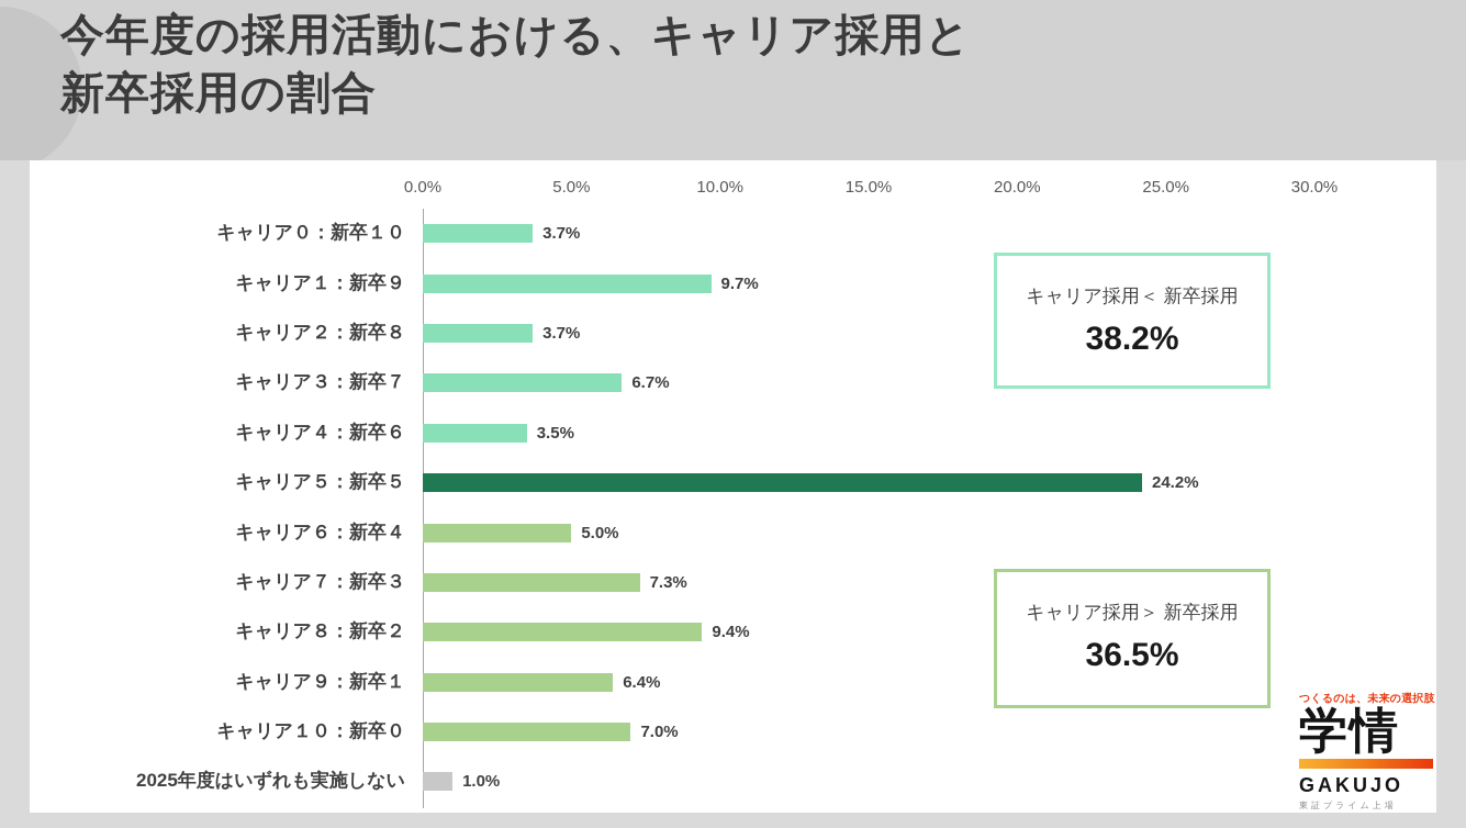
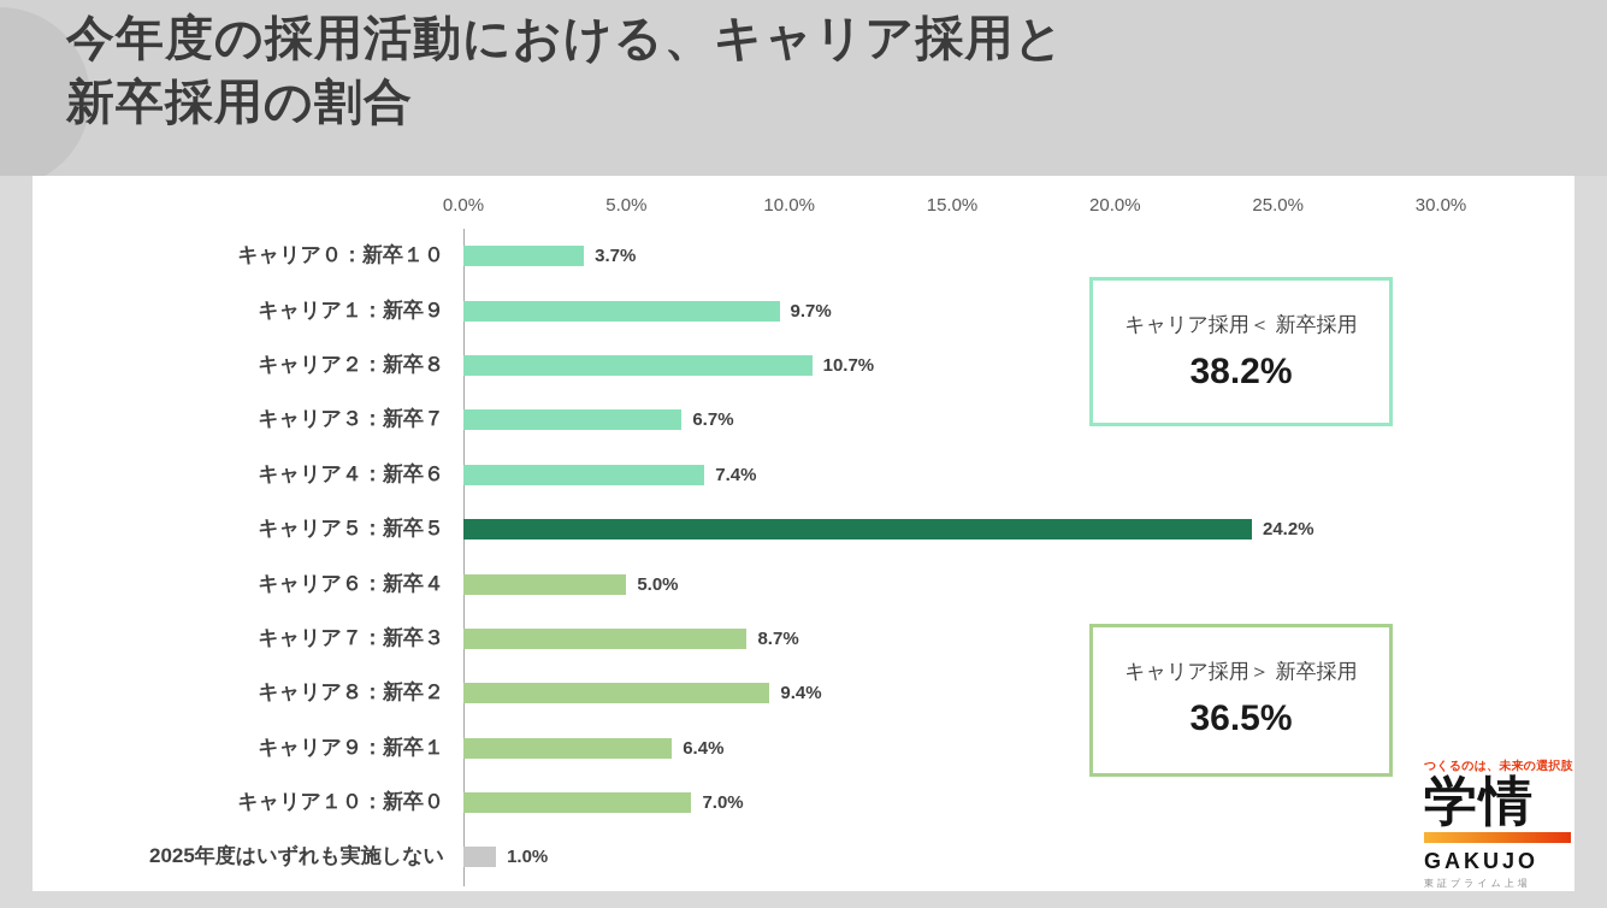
キャリア２：新卒８: 3.7% -> 10.7%
キャリア４：新卒６: 3.5% -> 7.4%
キャリア７：新卒３: 7.3% -> 8.7%
